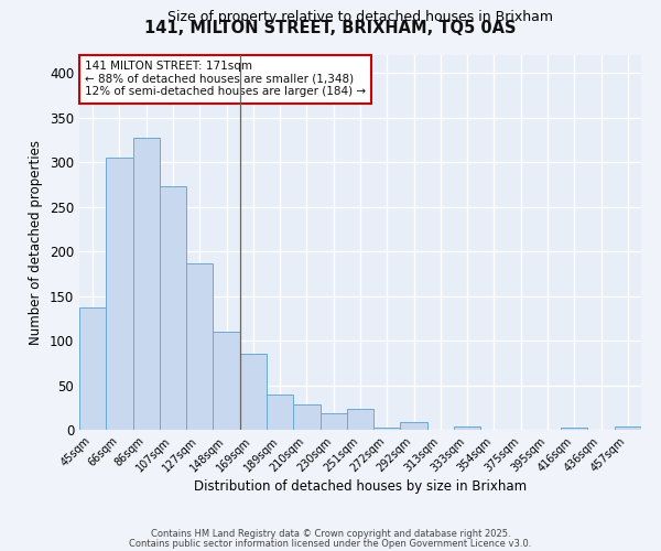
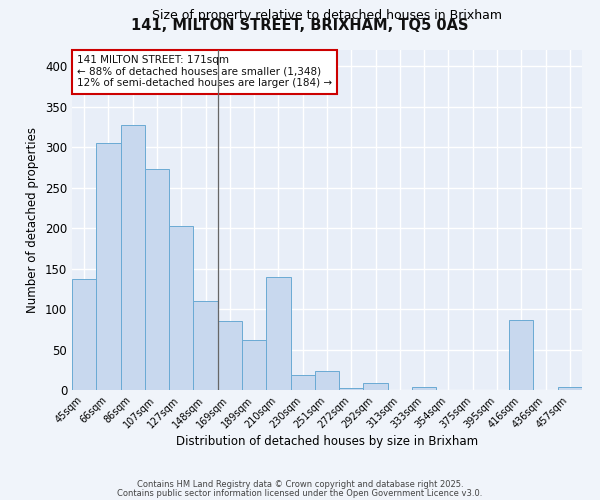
127sqm: 187 -> 202
189sqm: 39 -> 62
210sqm: 28 -> 140
416sqm: 3 -> 86
